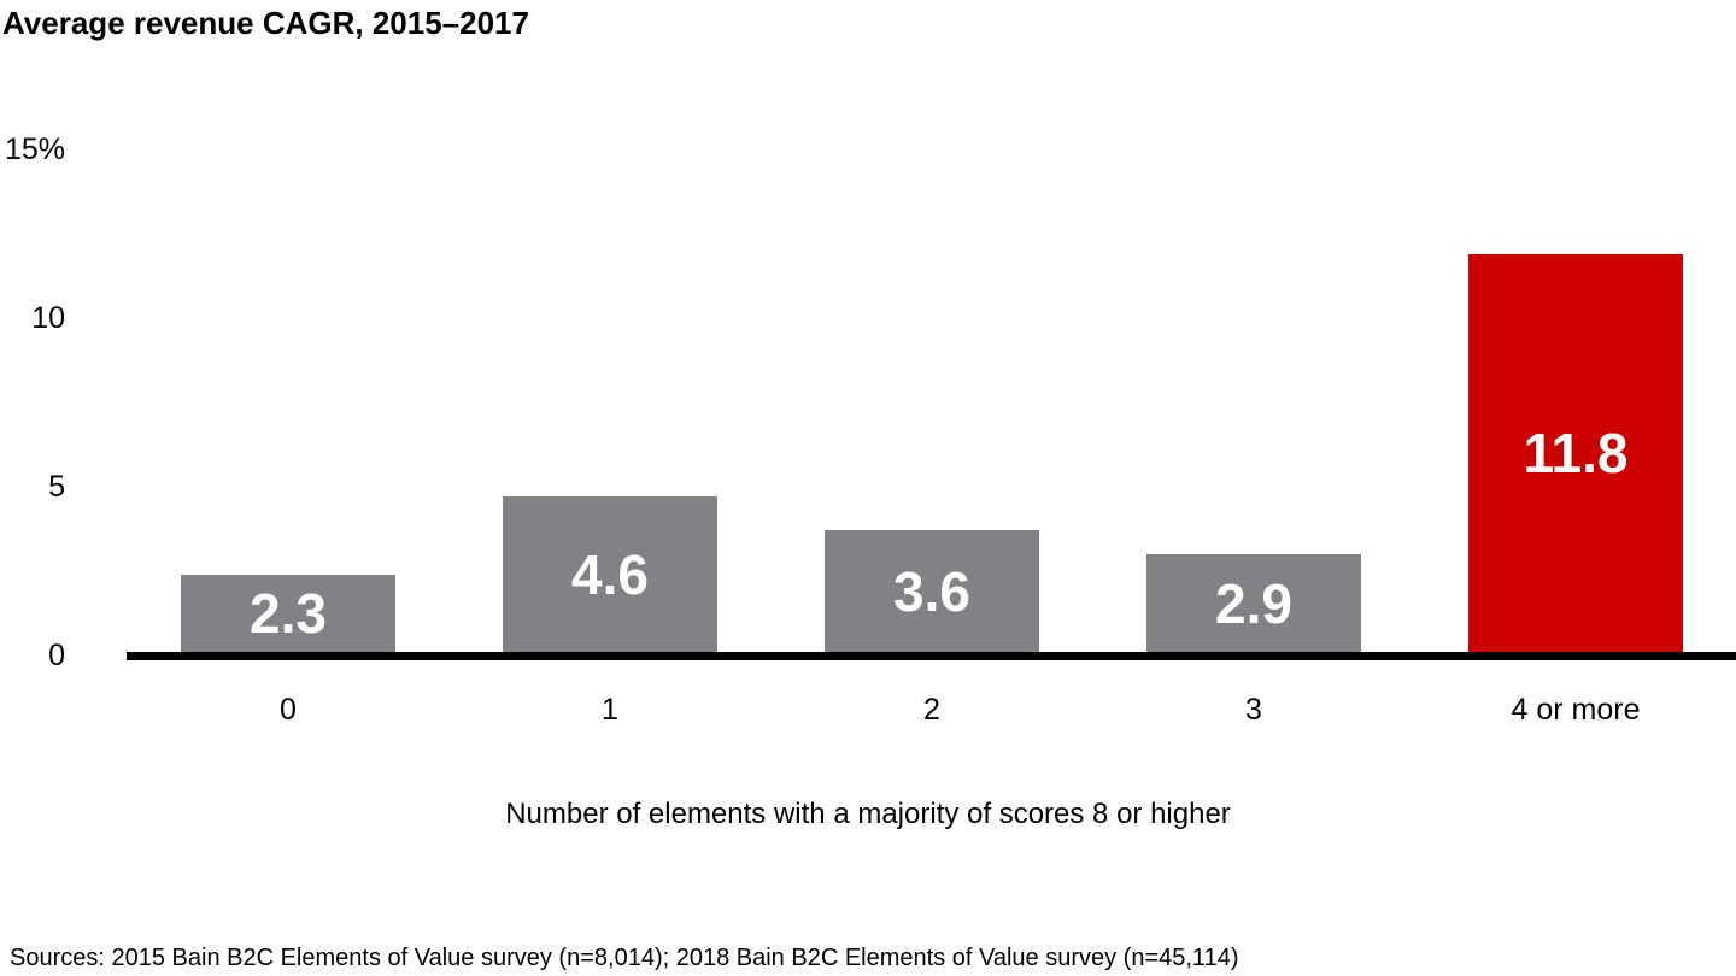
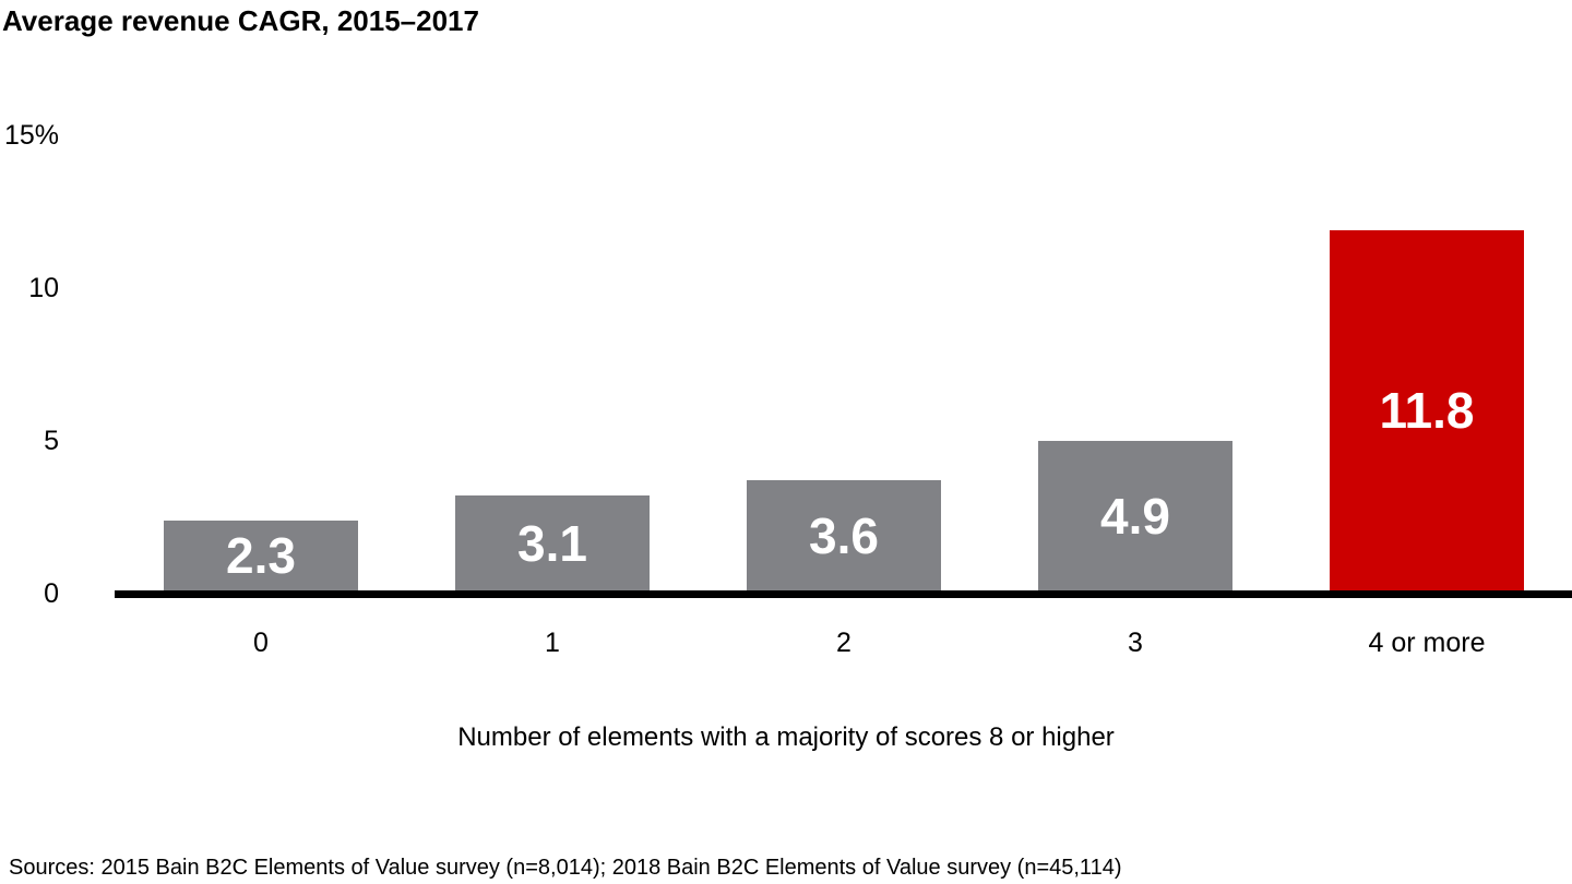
1: 4.6 -> 3.1
3: 2.9 -> 4.9
